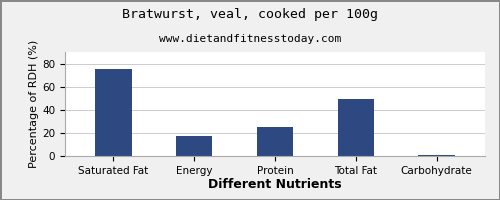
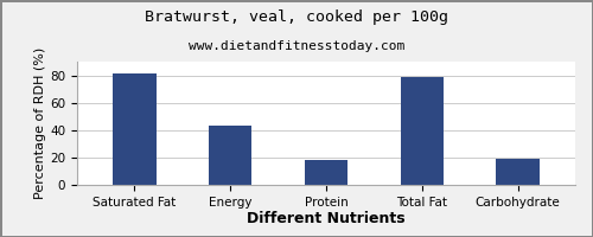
Saturated Fat: 75 -> 81
Energy: 17 -> 43
Protein: 25 -> 18
Total Fat: 49 -> 79
Carbohydrate: 1 -> 19
